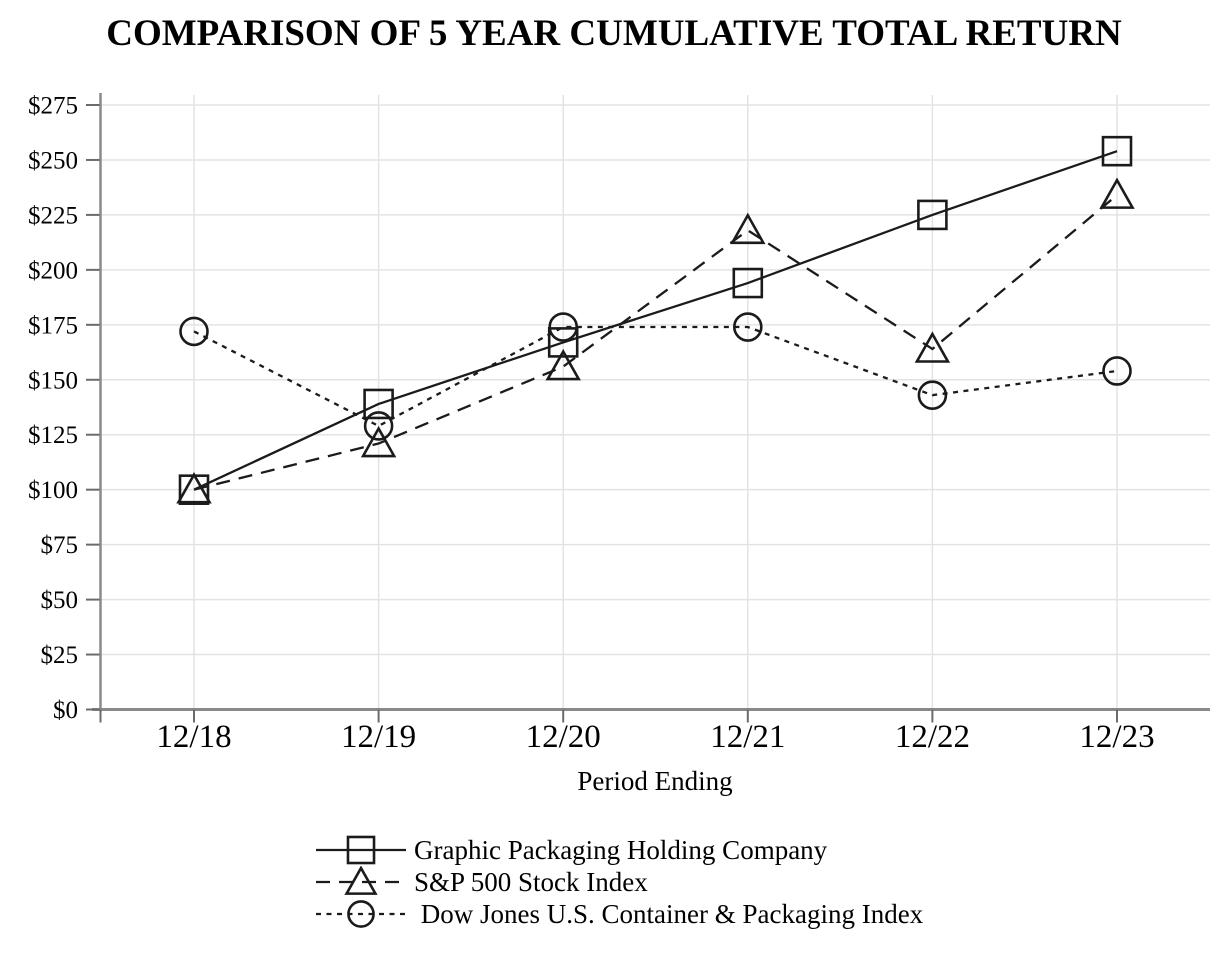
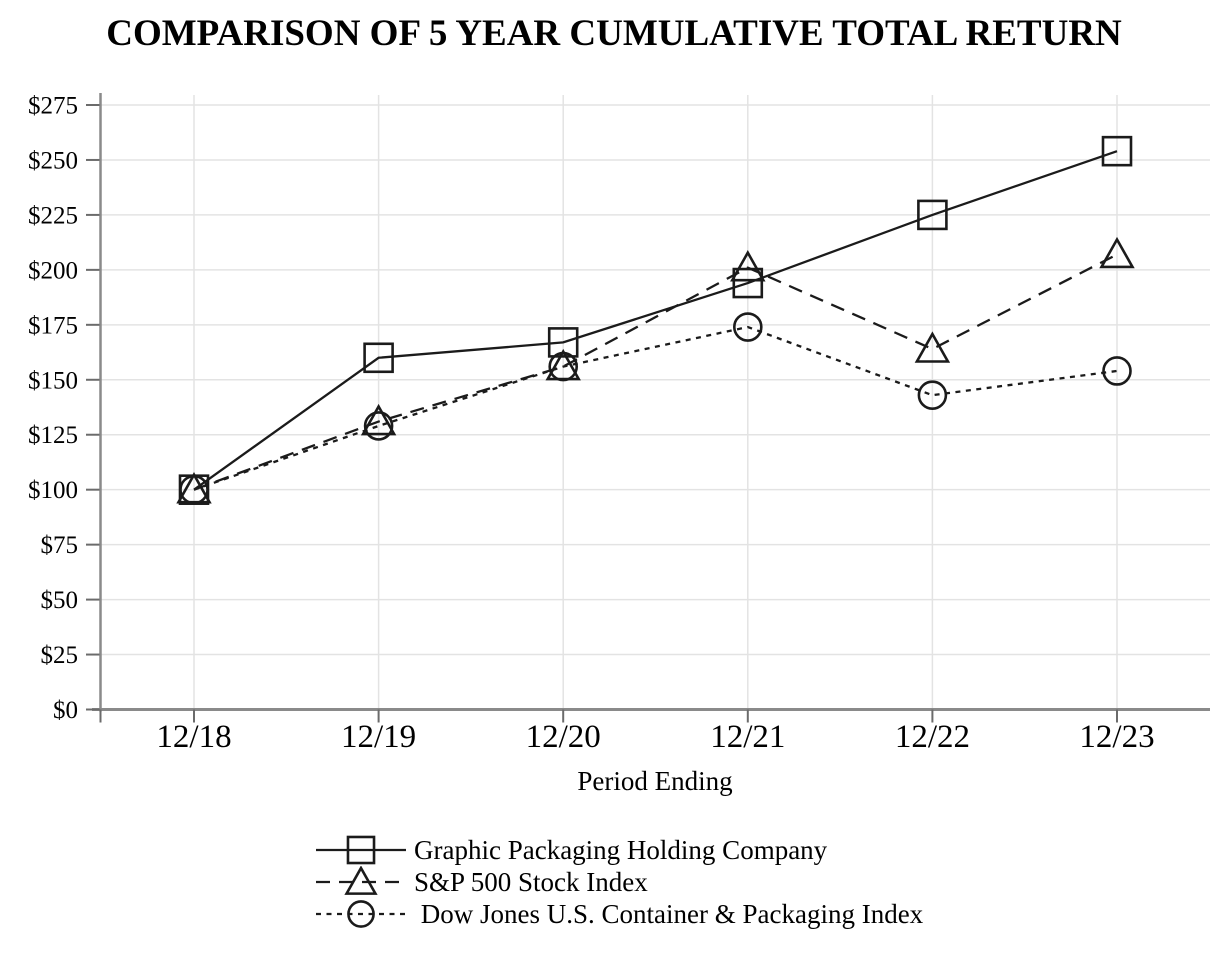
Dow Jones U.S. Container & Packaging Index/12/18: $172 -> $100
Graphic Packaging Holding Company/12/19: $139 -> $160
S&P 500 Stock Index/12/19: $121 -> $131
Dow Jones U.S. Container & Packaging Index/12/20: $174 -> $156
S&P 500 Stock Index/12/21: $218 -> $201
S&P 500 Stock Index/12/23: $234 -> $207
